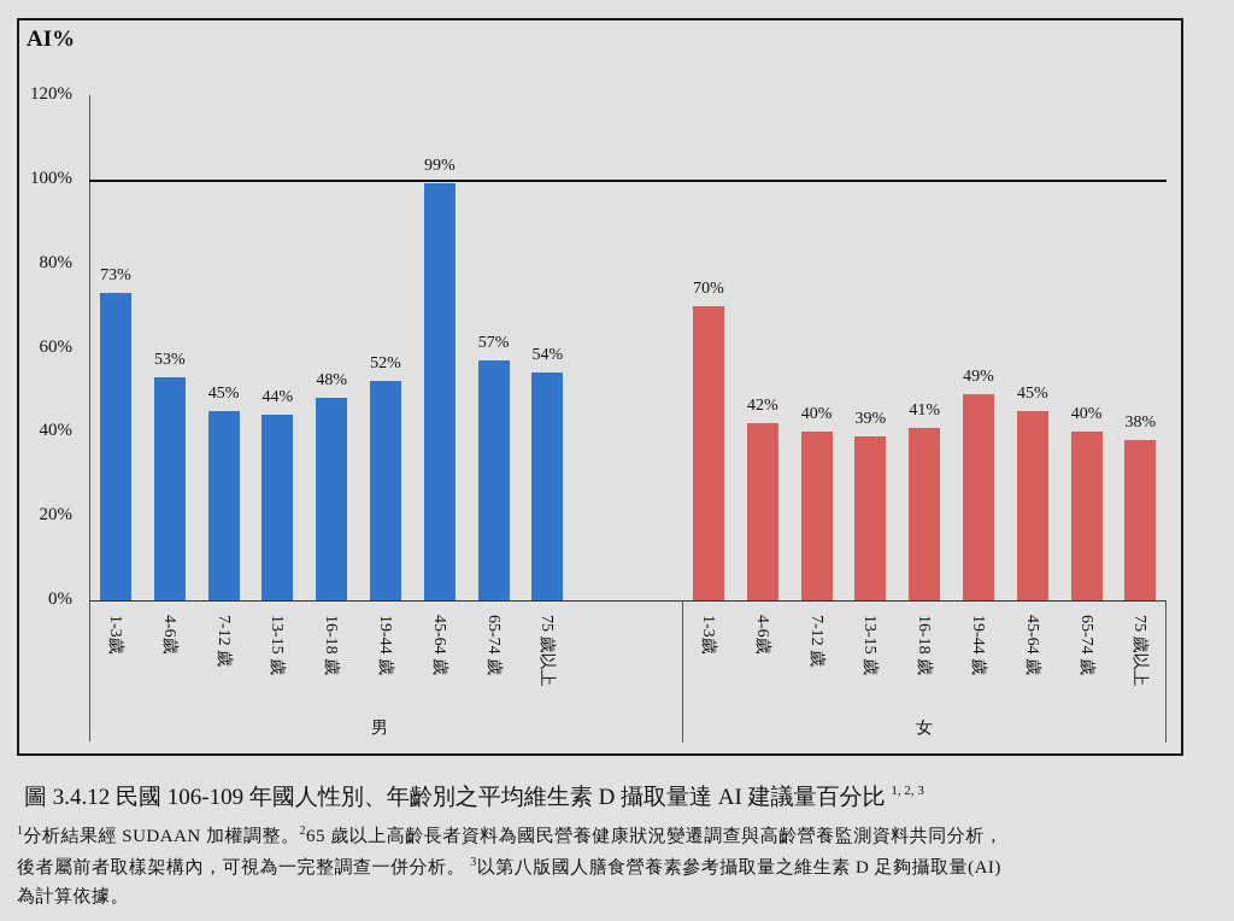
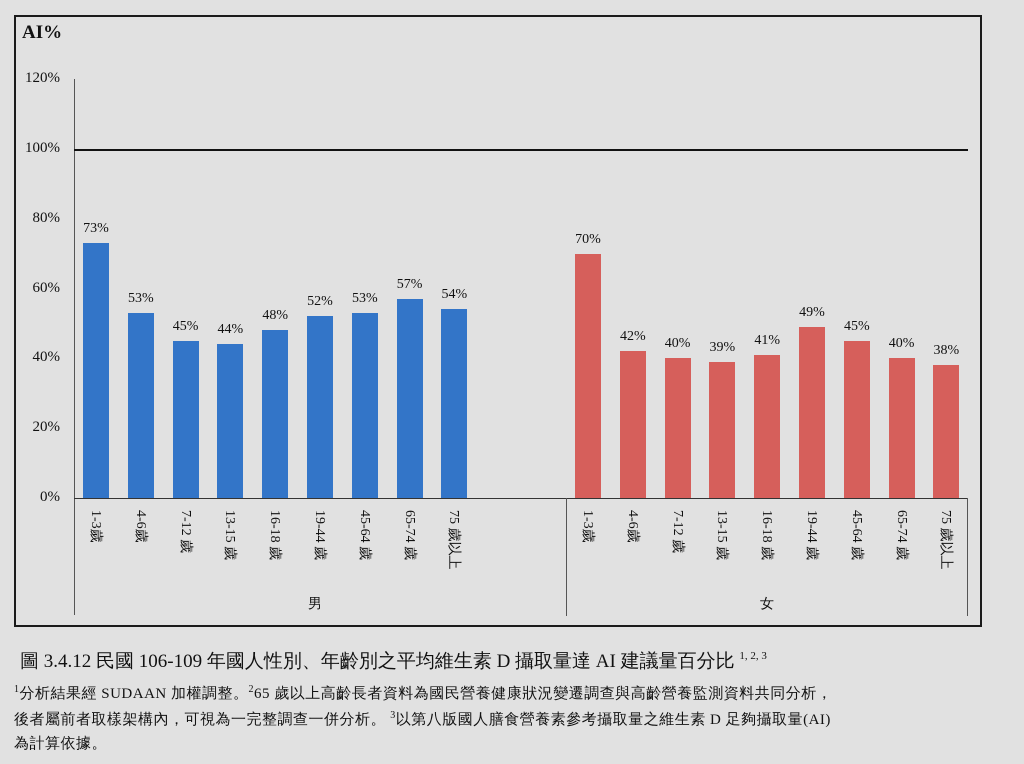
男/45-64 歲: 99% -> 53%
